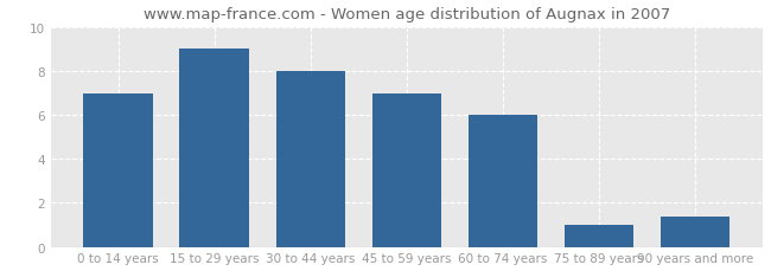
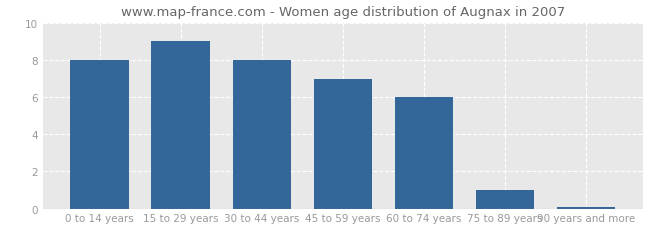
0 to 14 years: 7.0 -> 8.0
90 years and more: 1.4 -> 0.1
